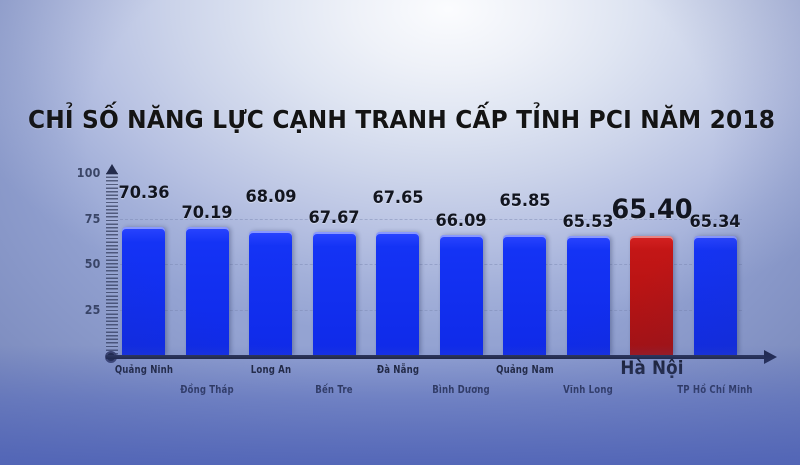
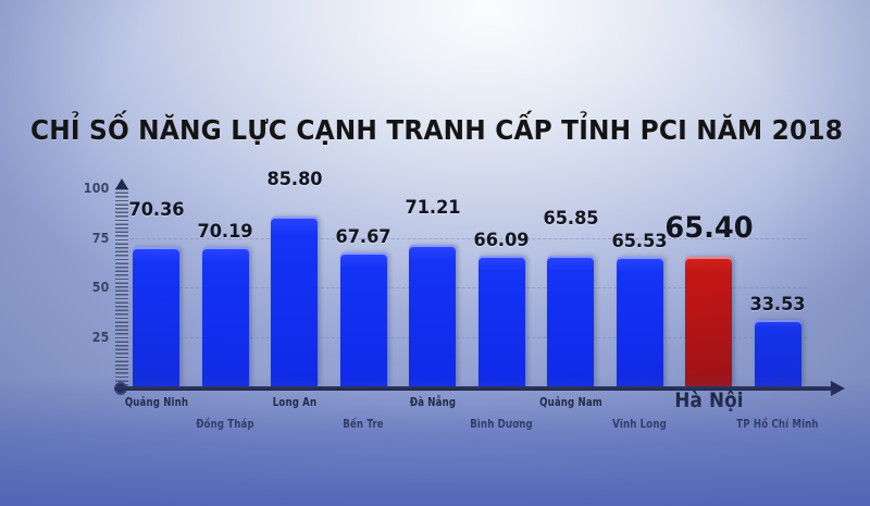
Long An: 68.09 -> 85.80
Đà Nẵng: 67.65 -> 71.21
TP Hồ Chí Minh: 65.34 -> 33.53
